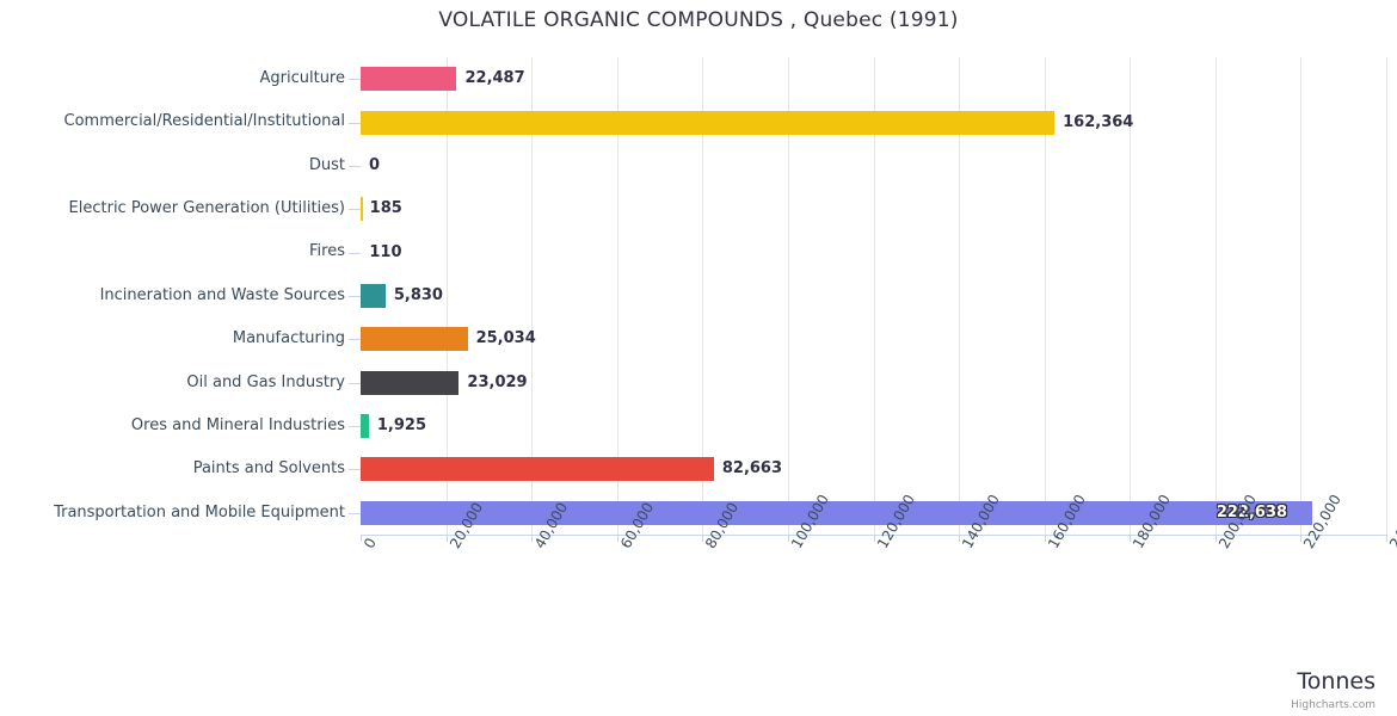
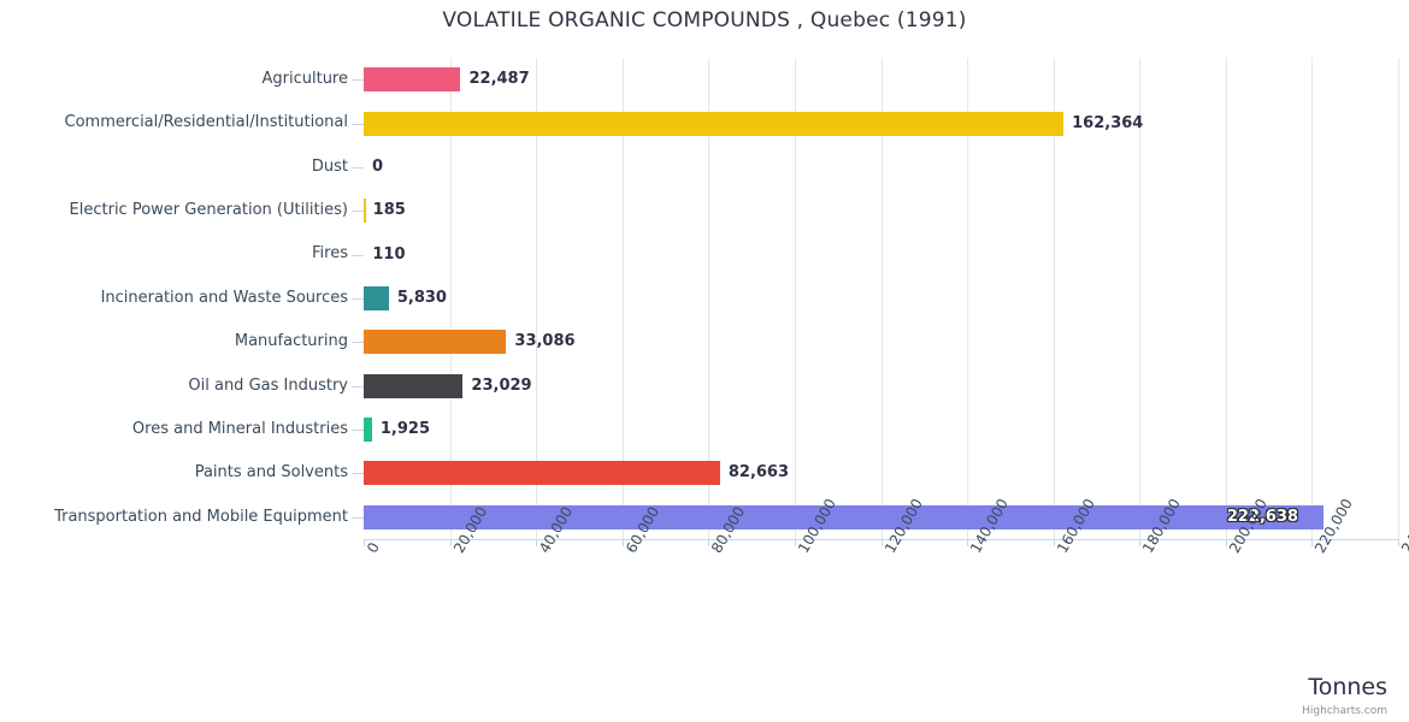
Manufacturing: 25,034 -> 33,086
